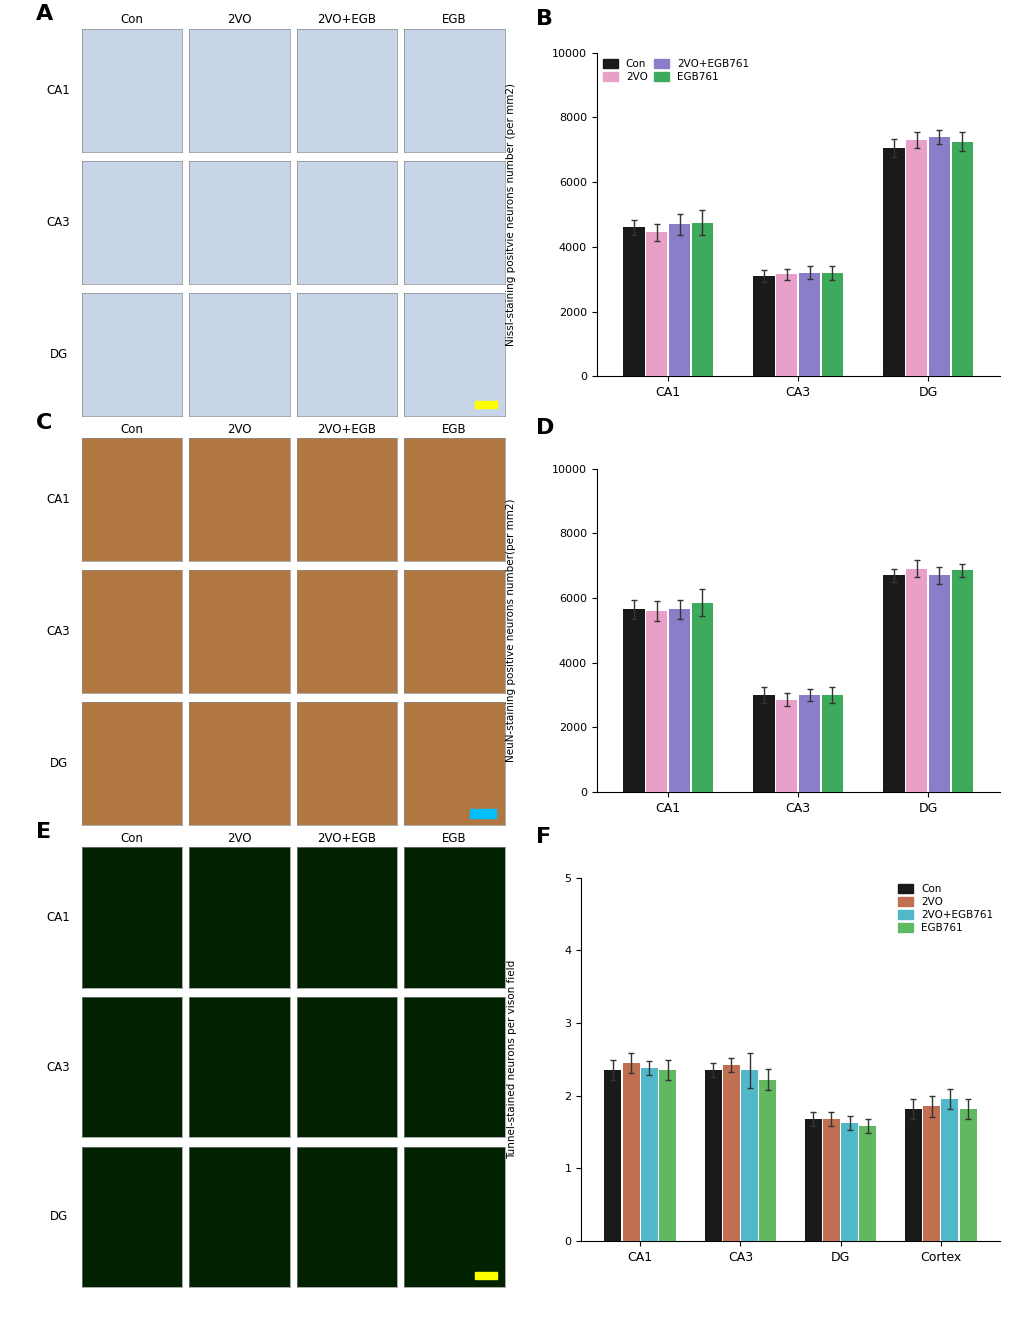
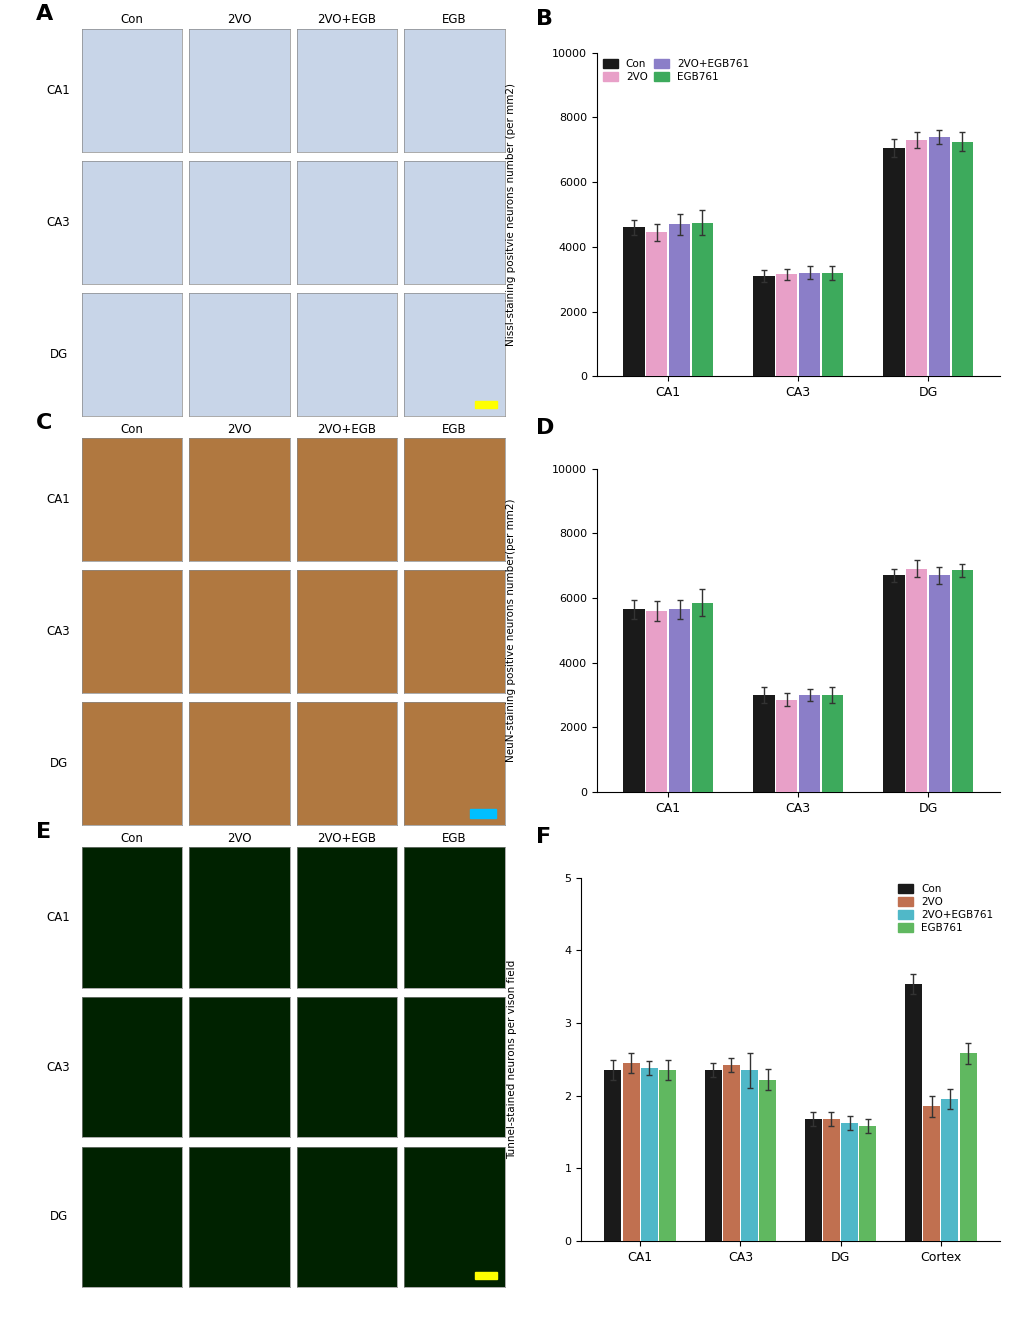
Con/Cortex: 1.82 -> 3.54
EGB761/Cortex: 1.82 -> 2.58
